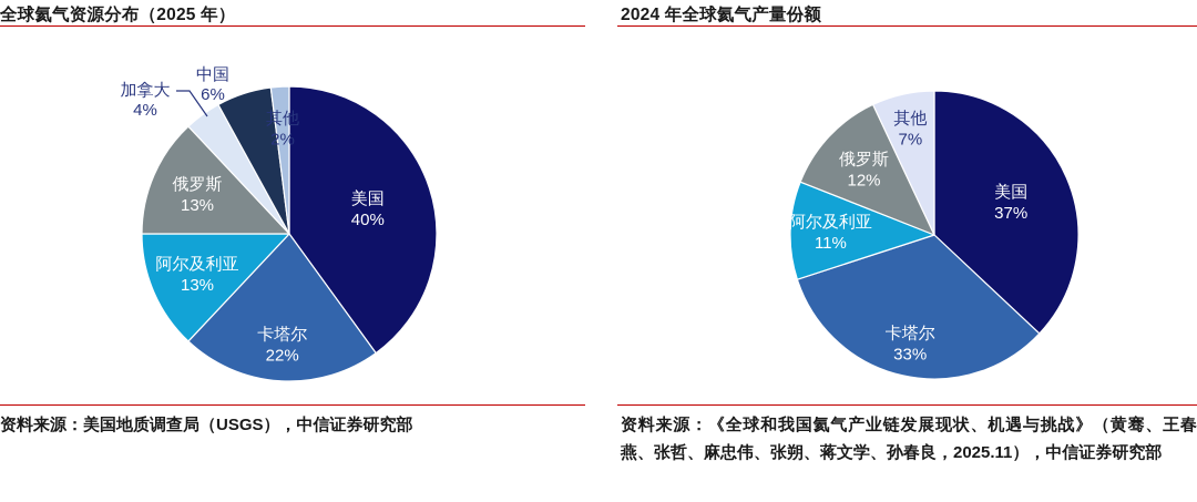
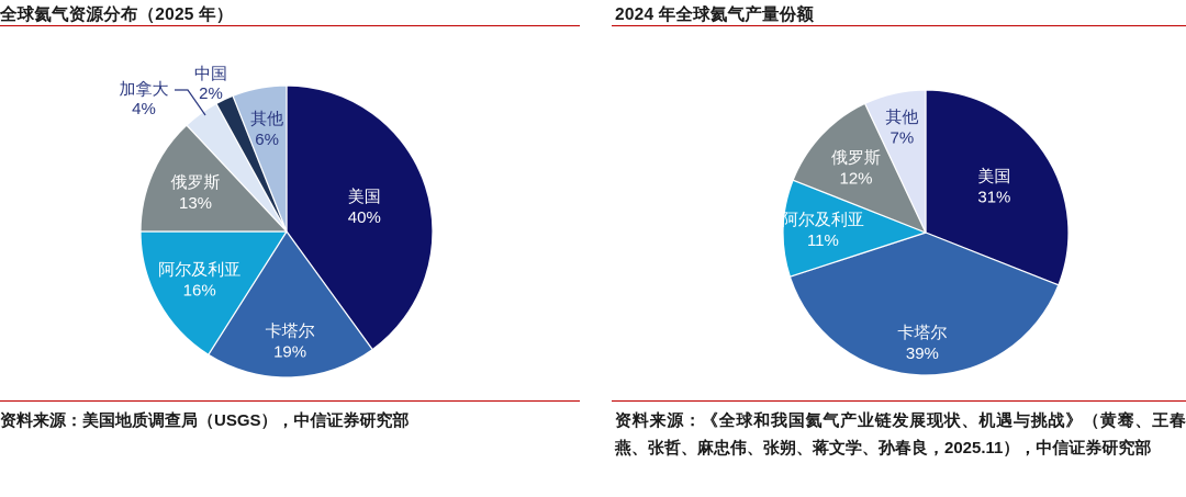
全球氦气资源分布（2025 年）/卡塔尔: 22% -> 19%
全球氦气资源分布（2025 年）/阿尔及利亚: 13% -> 16%
全球氦气资源分布（2025 年）/中国: 6% -> 2%
全球氦气资源分布（2025 年）/其他: 2% -> 6%
2024 年全球氦气产量份额/美国: 37% -> 31%
2024 年全球氦气产量份额/卡塔尔: 33% -> 39%
